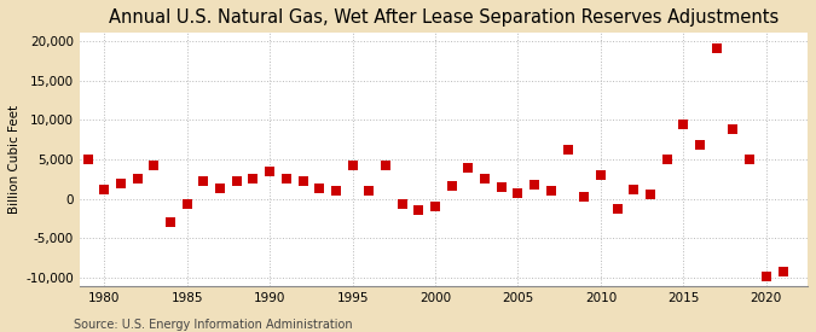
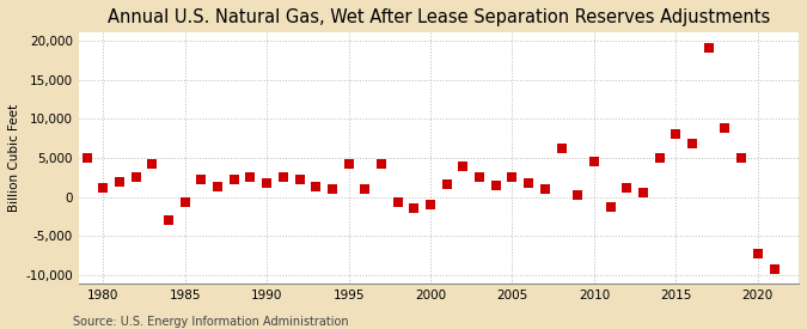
1990: 3,500 -> 1,800
2005: 700 -> 2,600
2010: 3,000 -> 4,600
2015: 9,500 -> 8,000
2020: -9,800 -> -7,200
